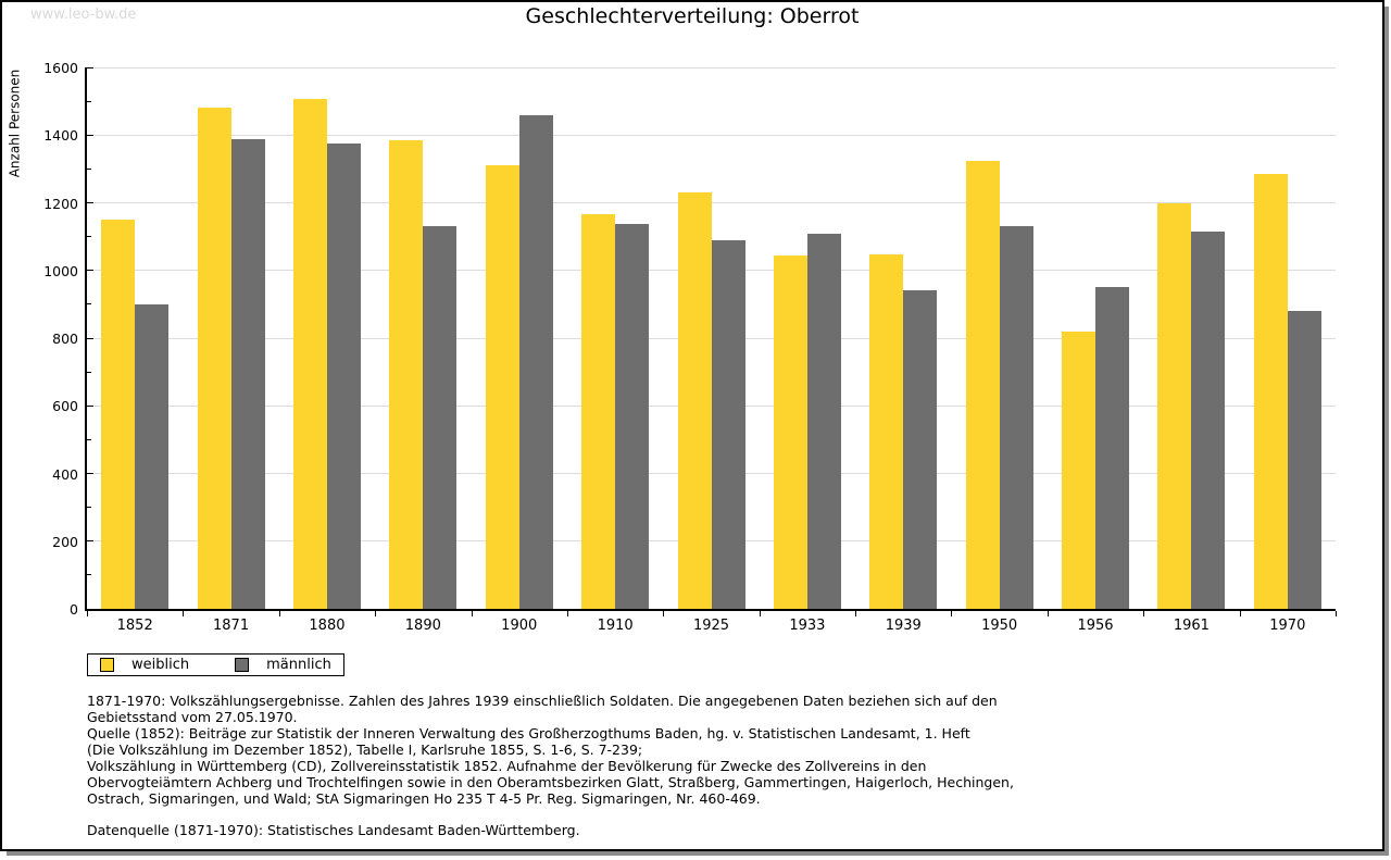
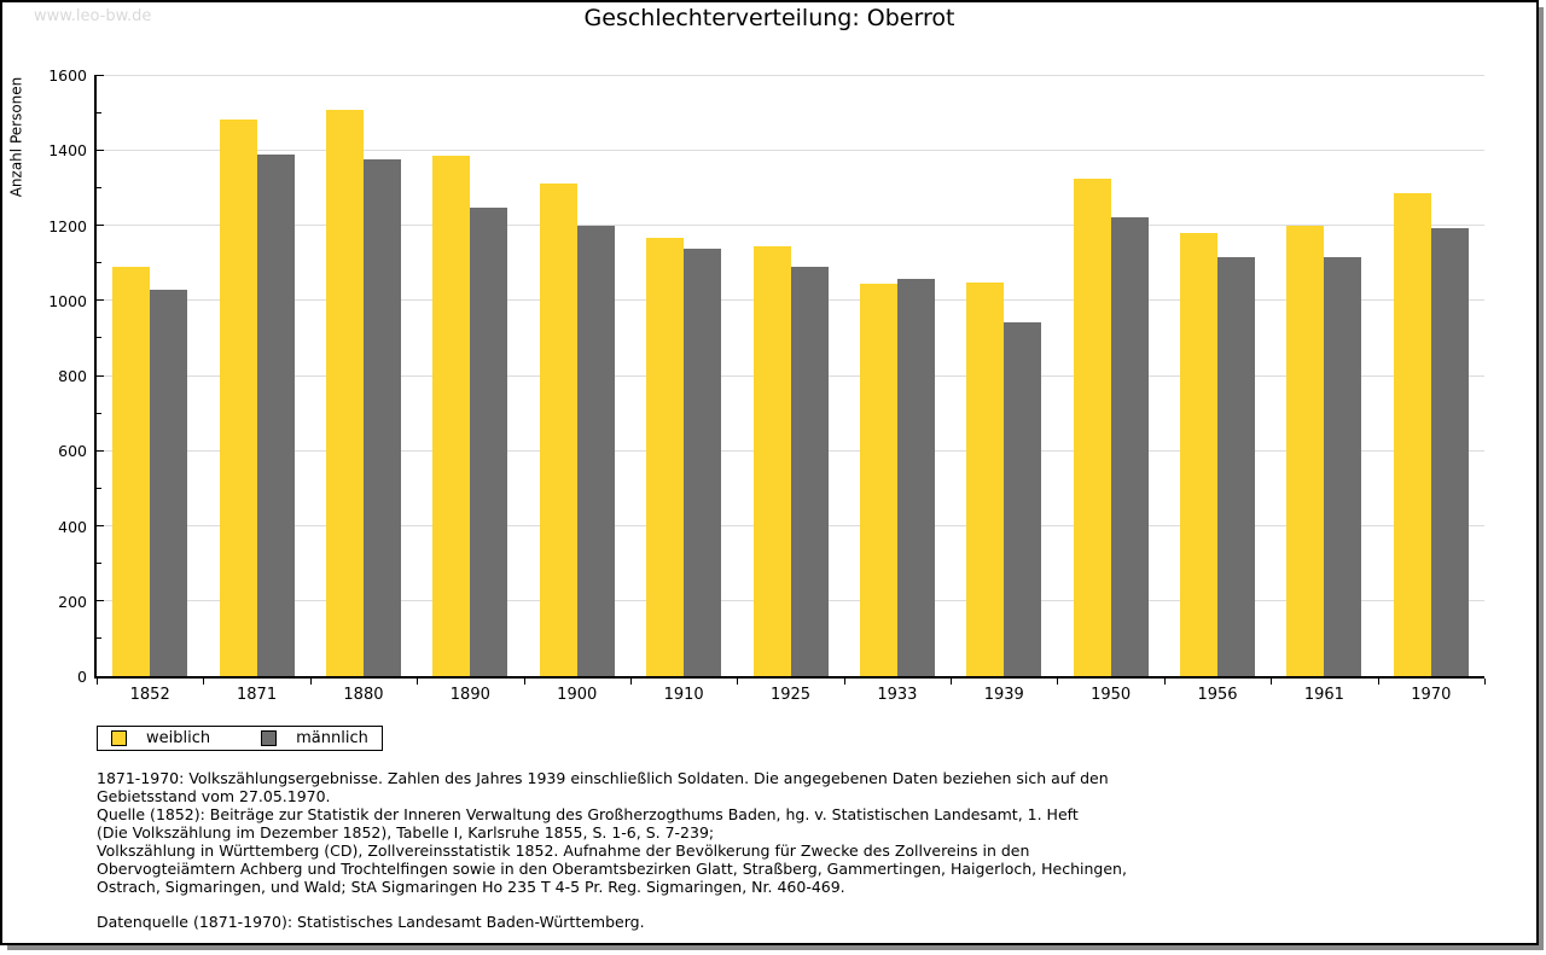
weiblich/1852: 1150 -> 1090
männlich/1852: 900 -> 1030
männlich/1890: 1130 -> 1250
männlich/1900: 1460 -> 1200
weiblich/1925: 1230 -> 1140
männlich/1933: 1110 -> 1060
männlich/1950: 1130 -> 1220
weiblich/1956: 820 -> 1180
männlich/1956: 950 -> 1120
männlich/1970: 880 -> 1190
